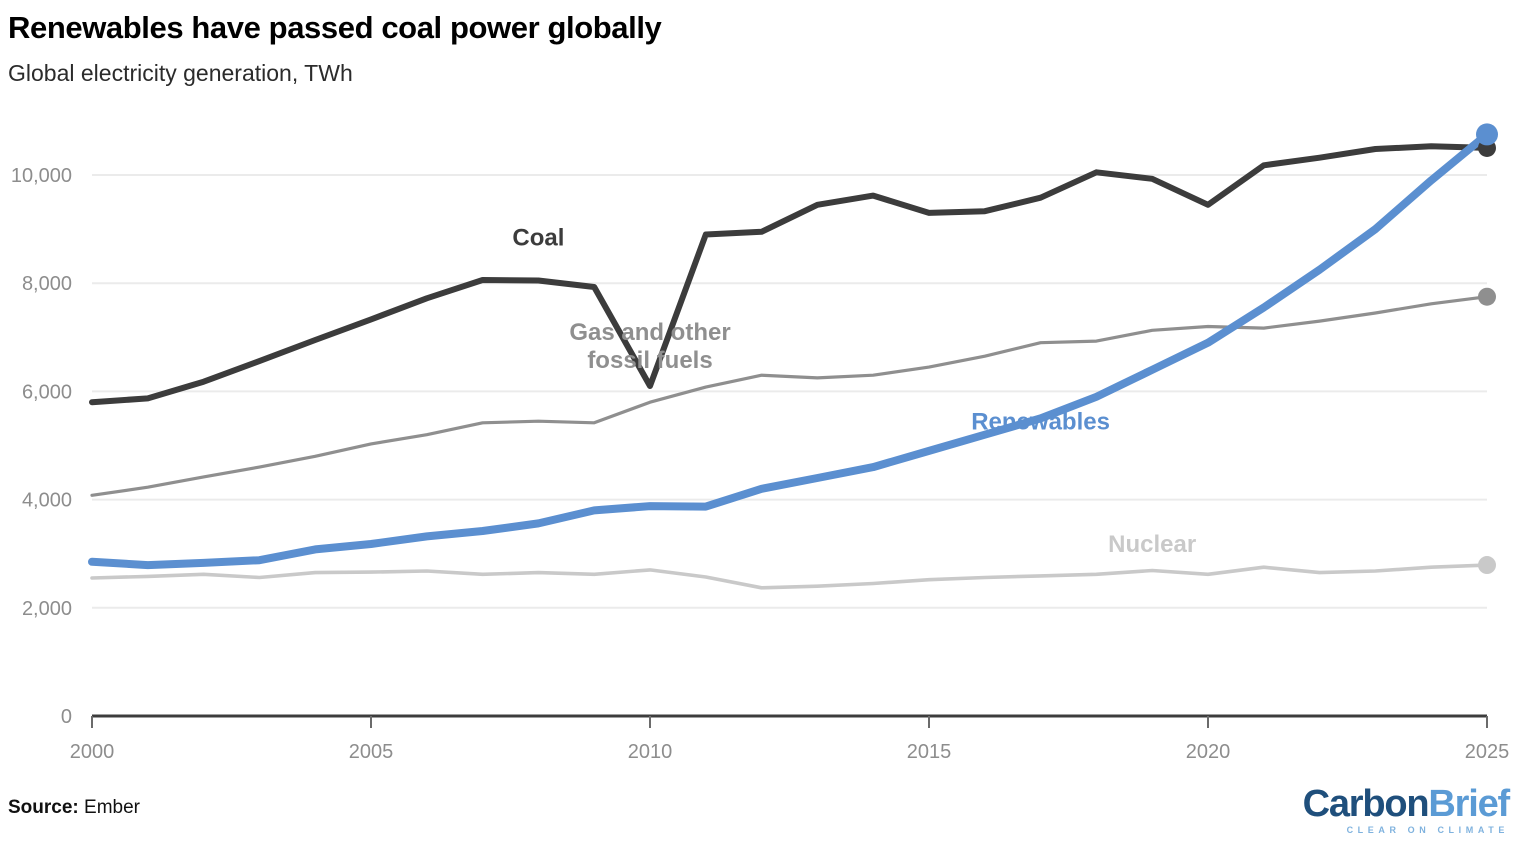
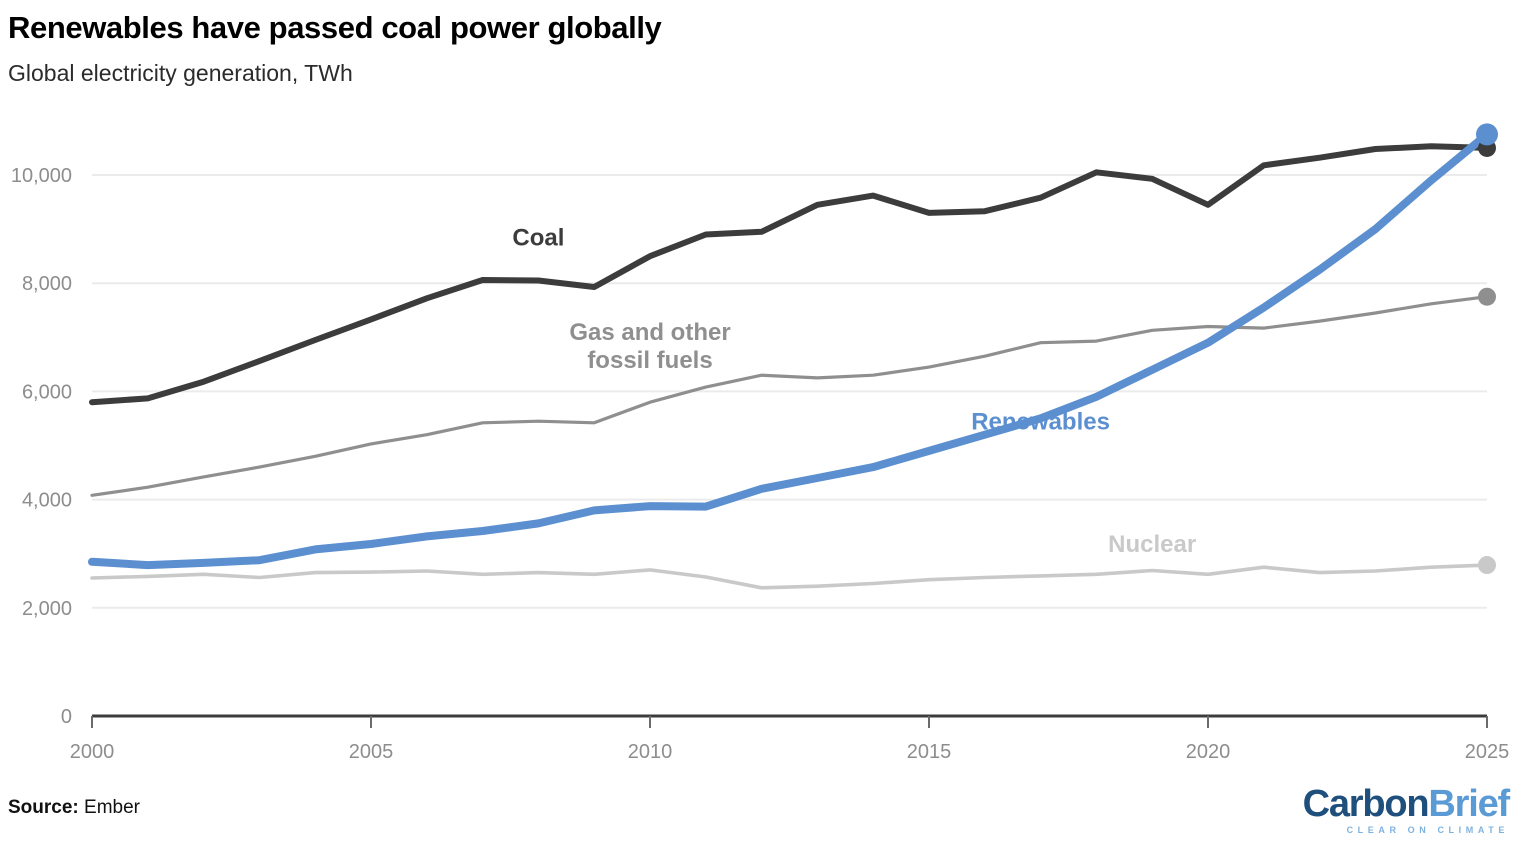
Coal/2010: 6100 -> 8500
